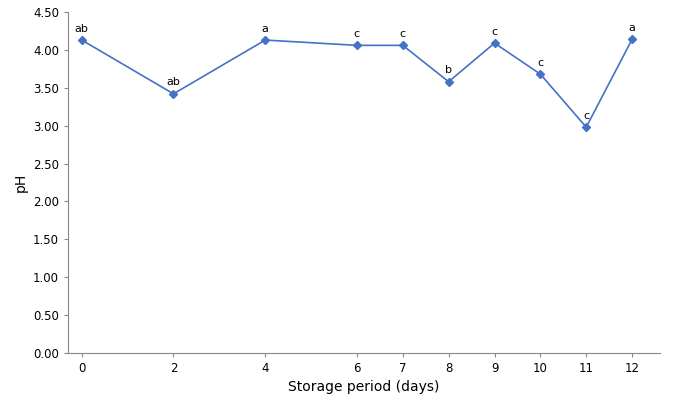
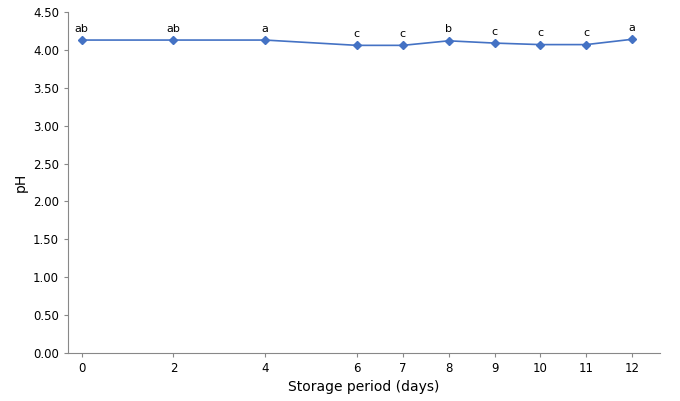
2: 3.42 -> 4.13
8: 3.58 -> 4.12
10: 3.68 -> 4.07
11: 2.98 -> 4.07
